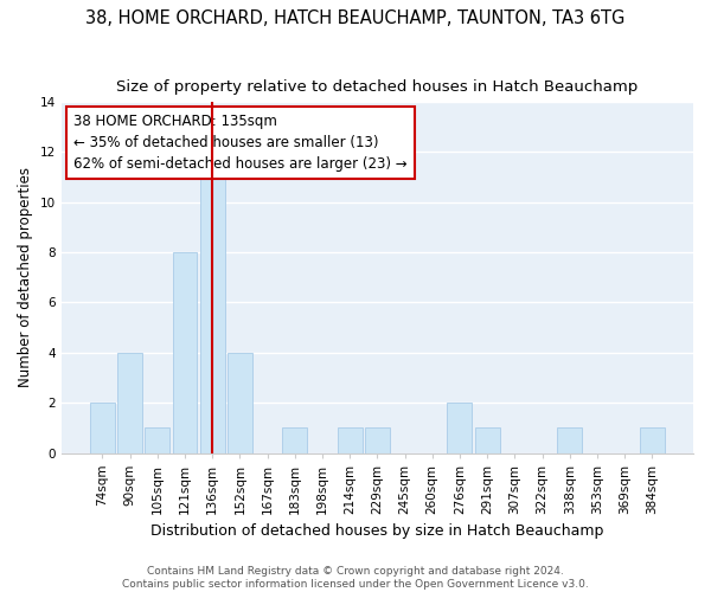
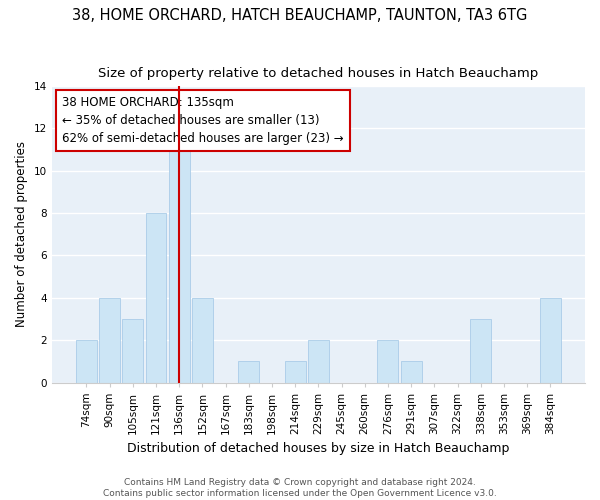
105sqm: 1 -> 3
229sqm: 1 -> 2
338sqm: 1 -> 3
384sqm: 1 -> 4
